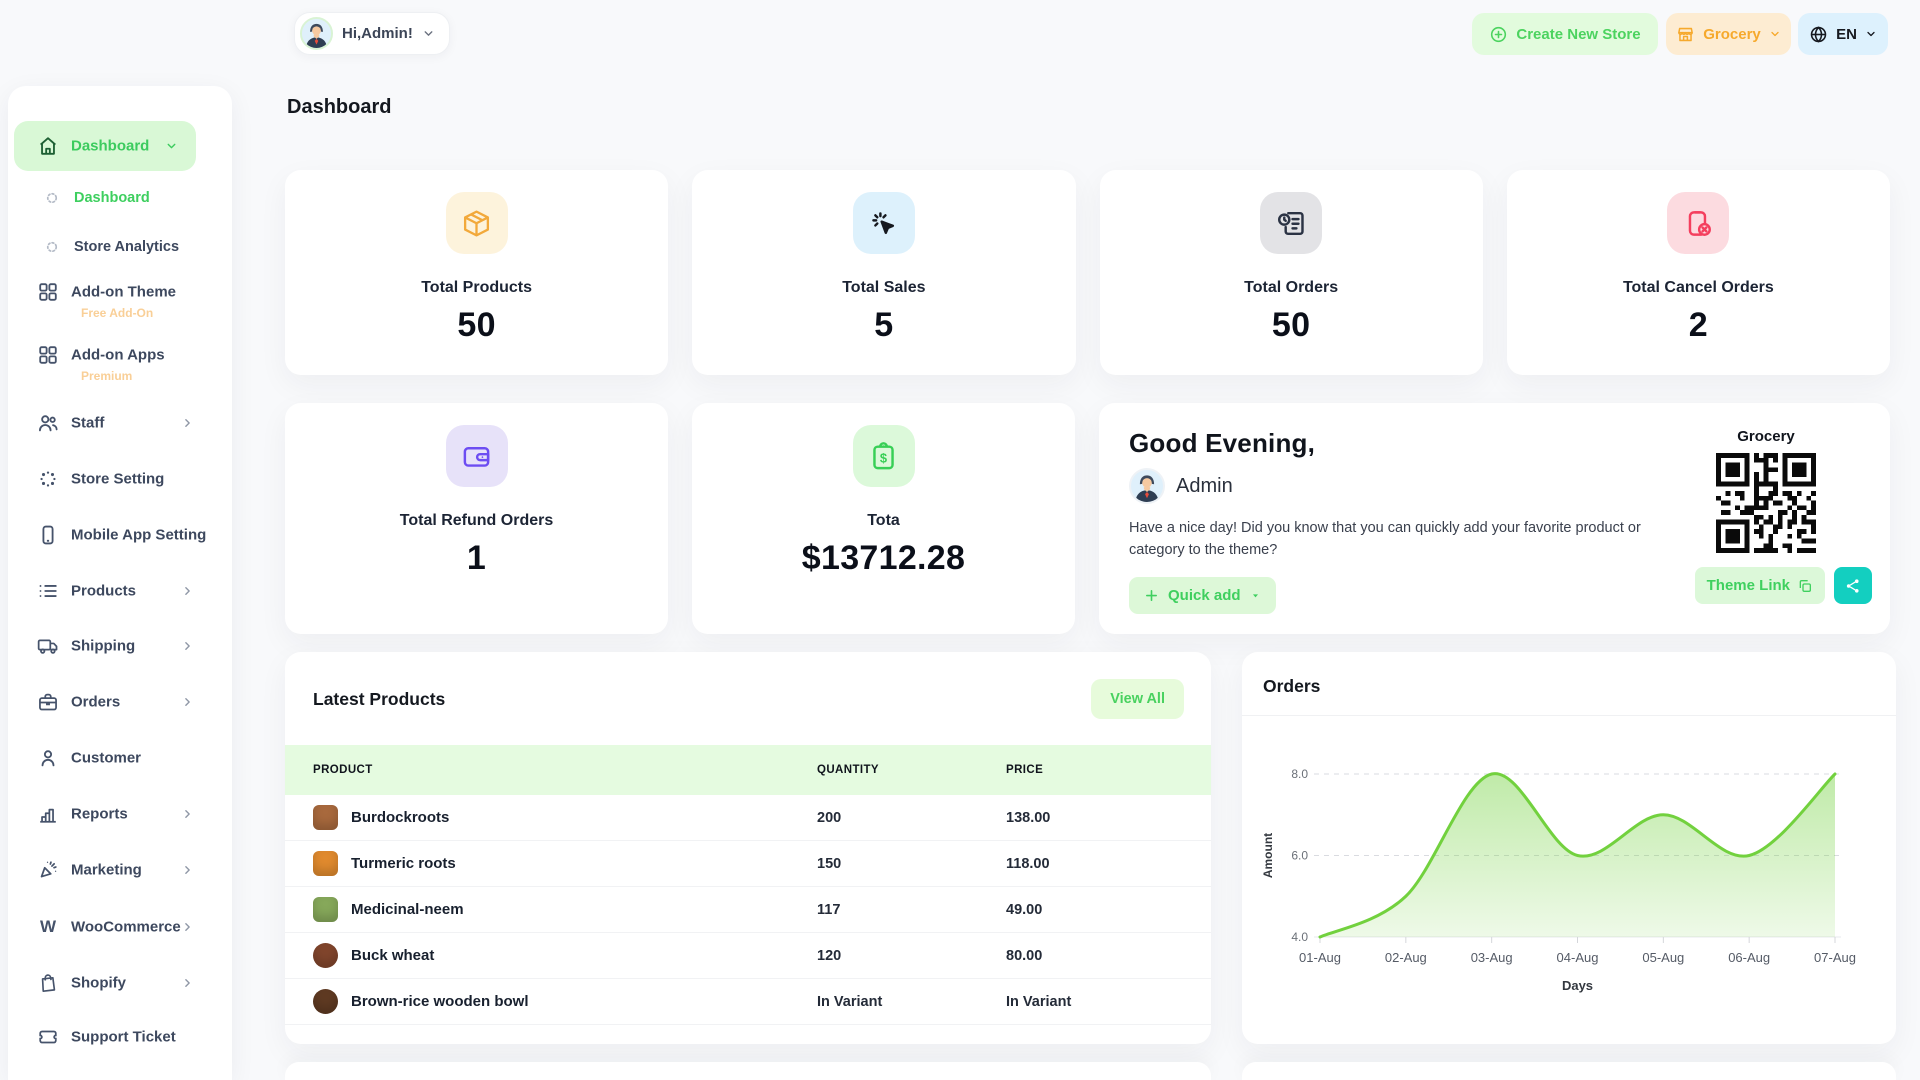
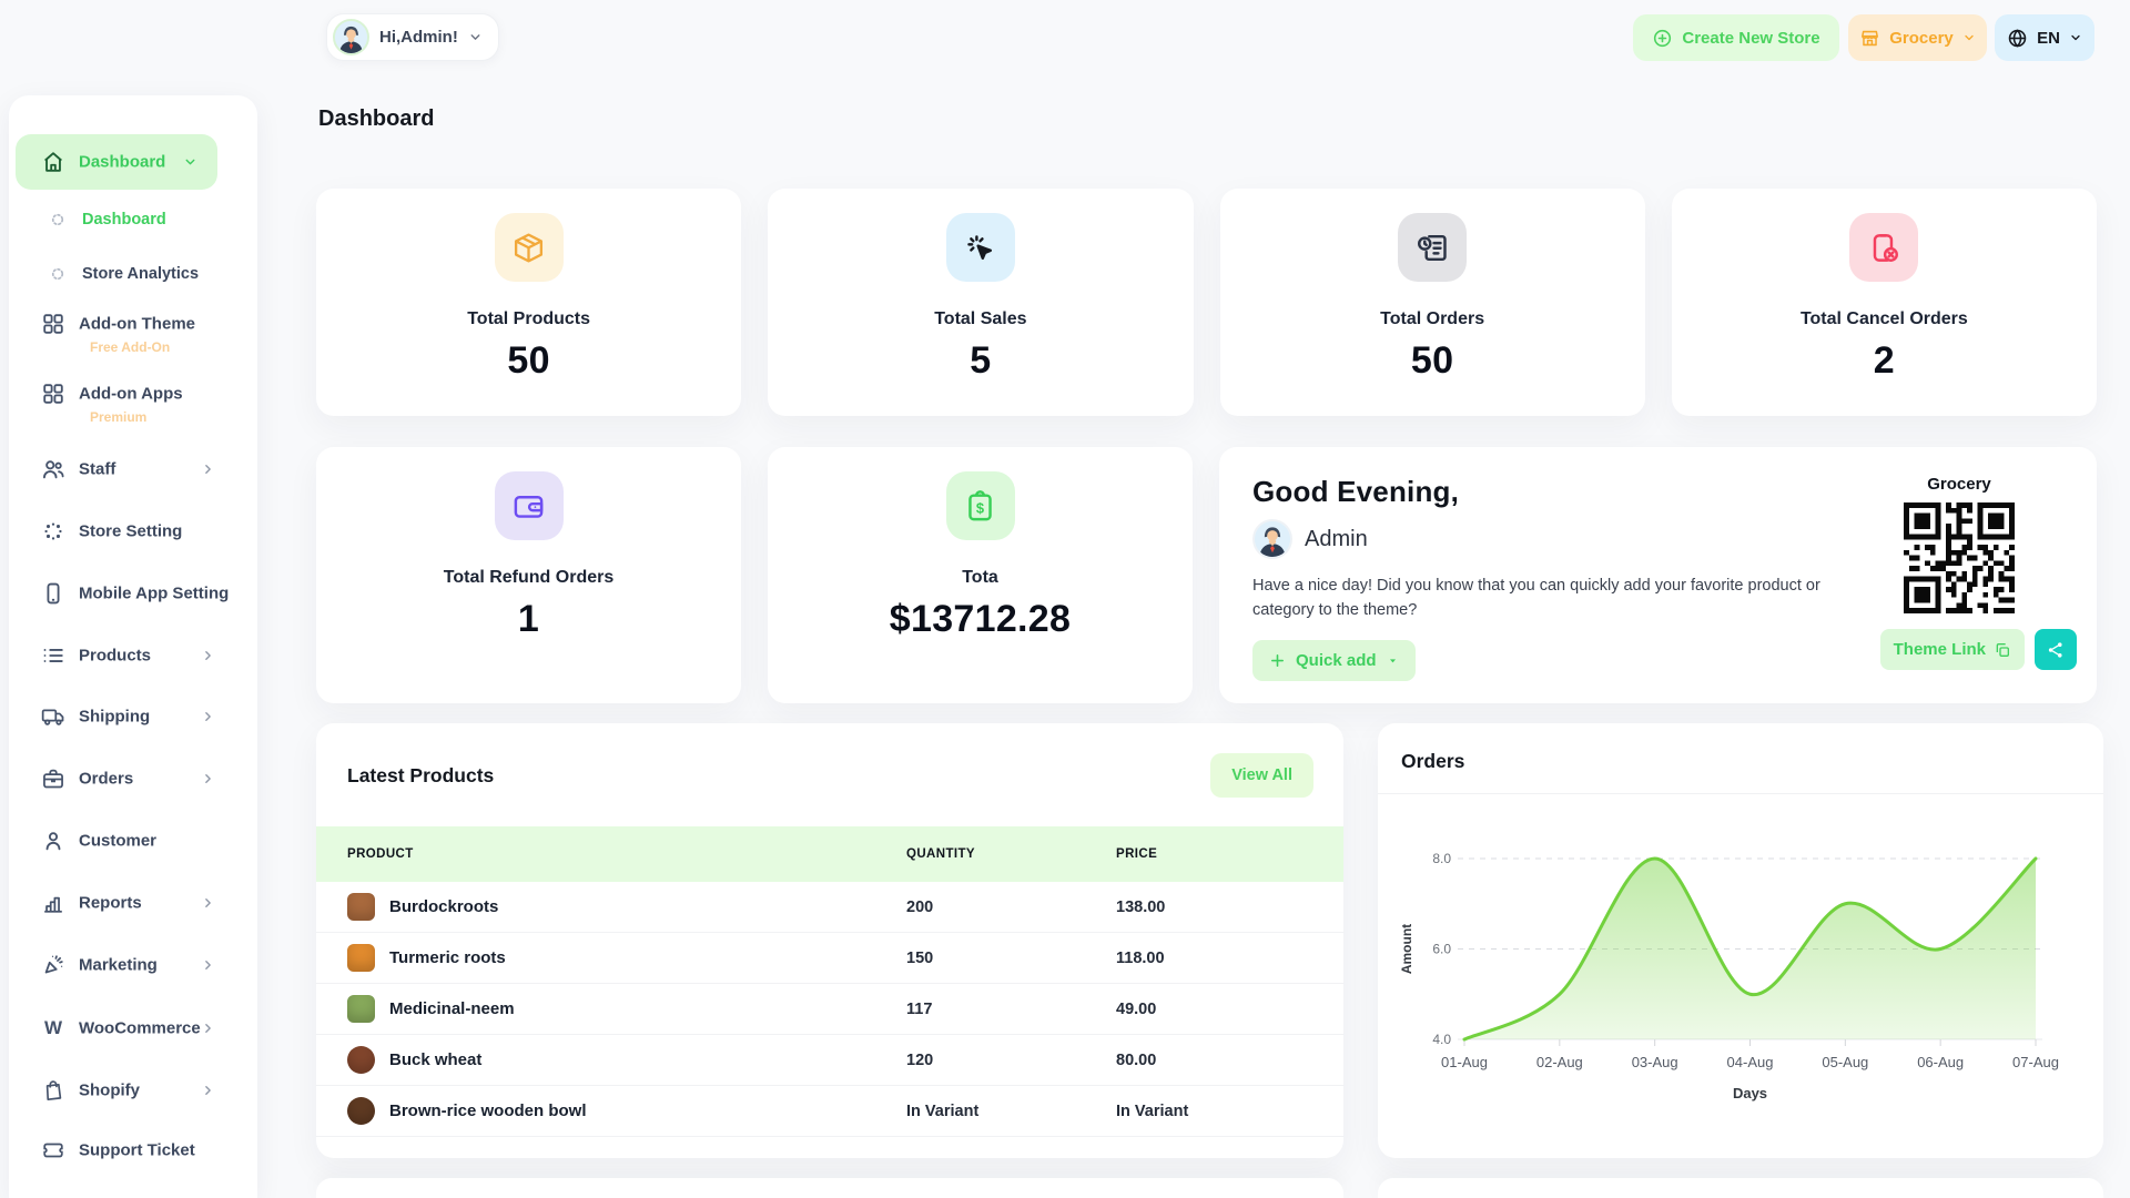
04-Aug: 6 -> 5
